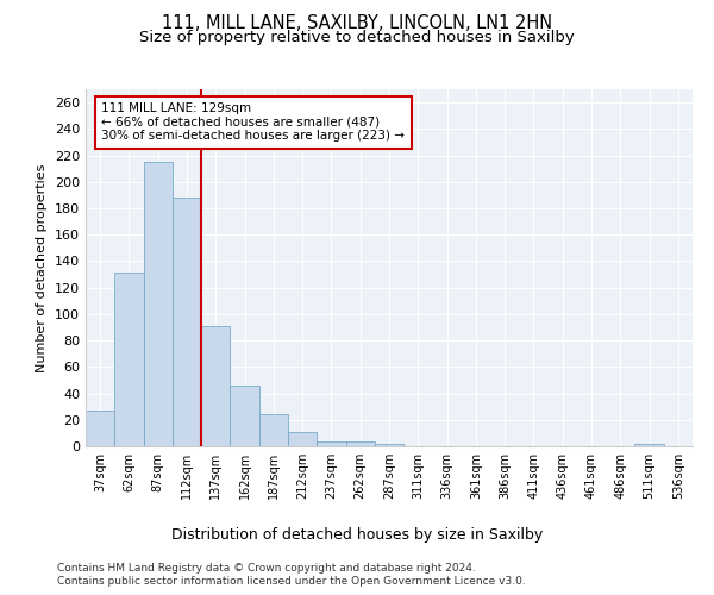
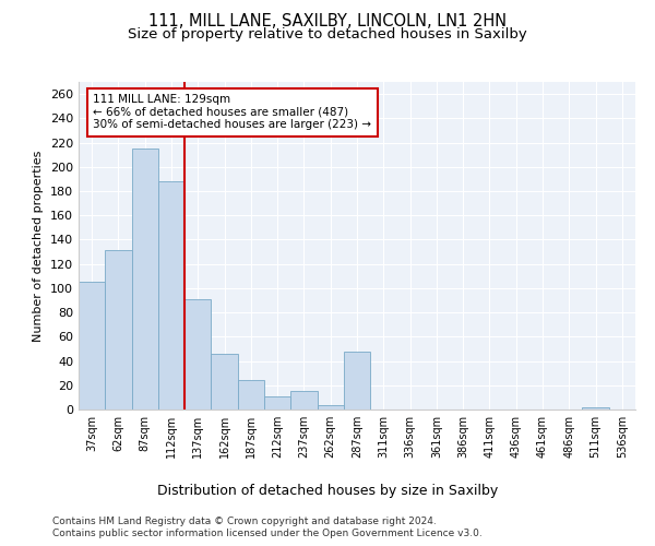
37sqm: 27 -> 105
237sqm: 4 -> 15
287sqm: 2 -> 48
